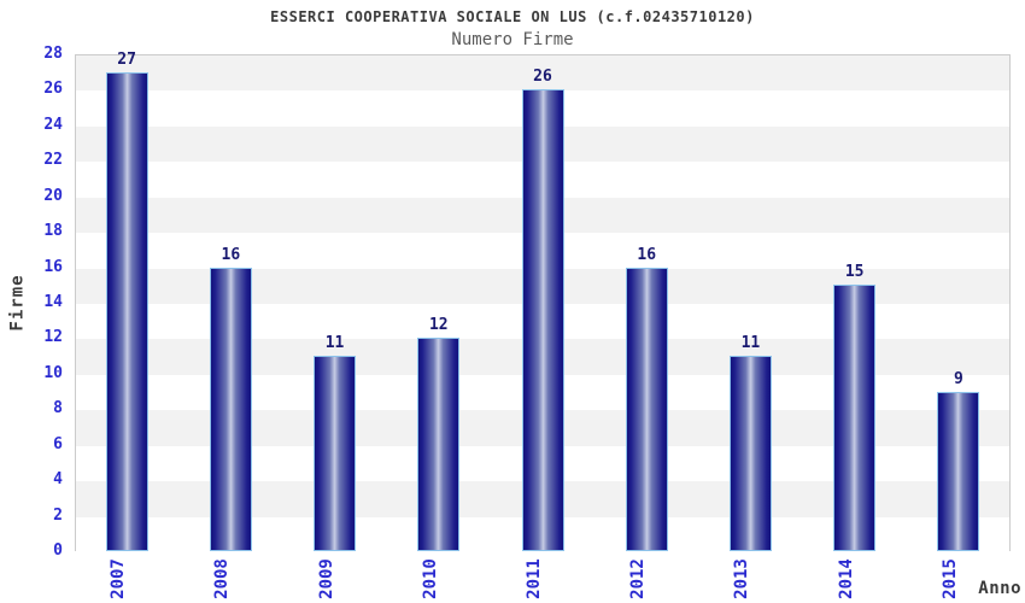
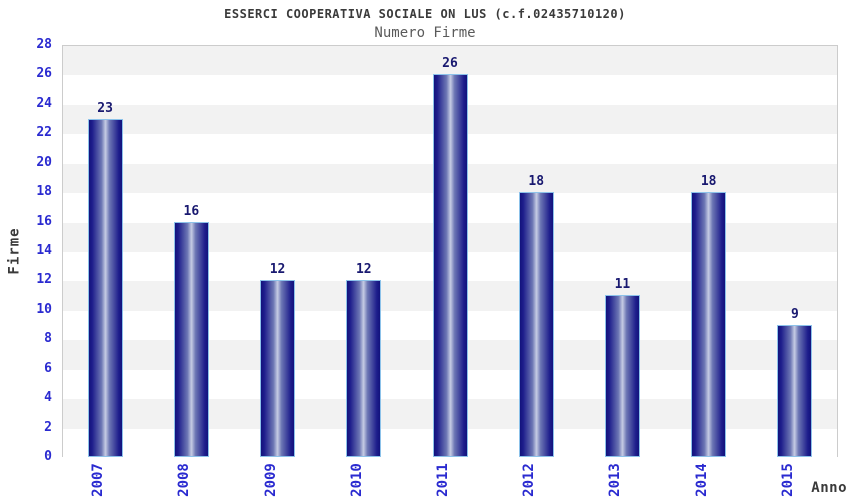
2007: 27 -> 23
2009: 11 -> 12
2012: 16 -> 18
2014: 15 -> 18
